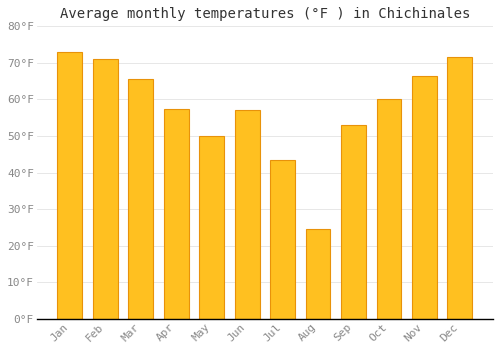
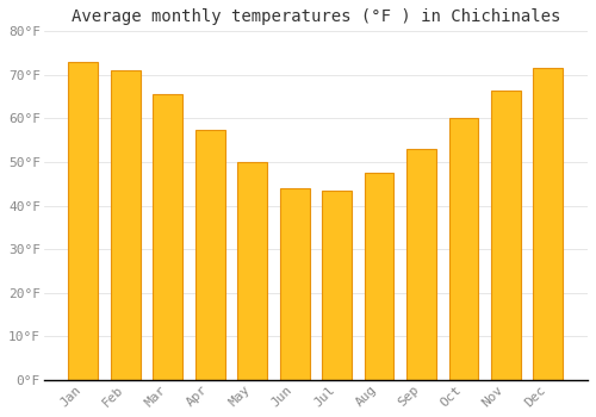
Jun: 57.0°F -> 44.0°F
Aug: 24.5°F -> 47.5°F
